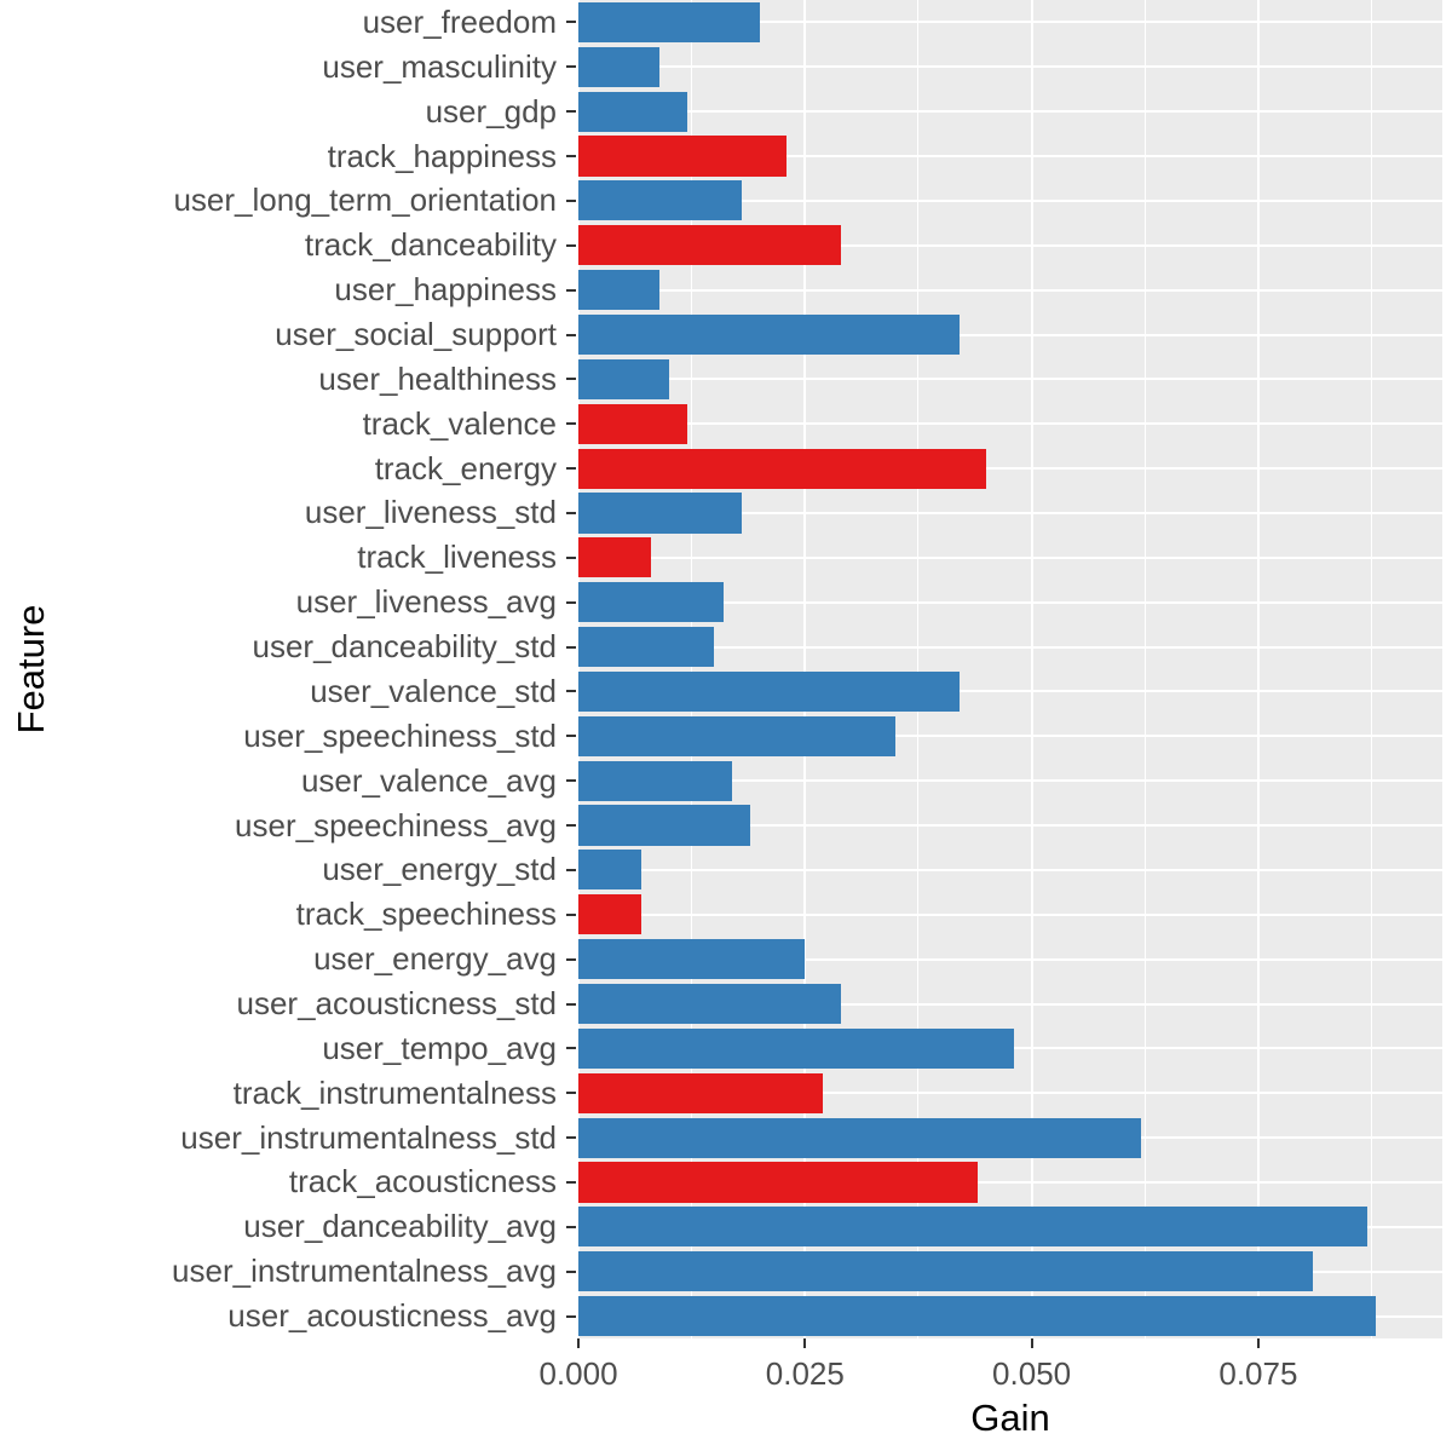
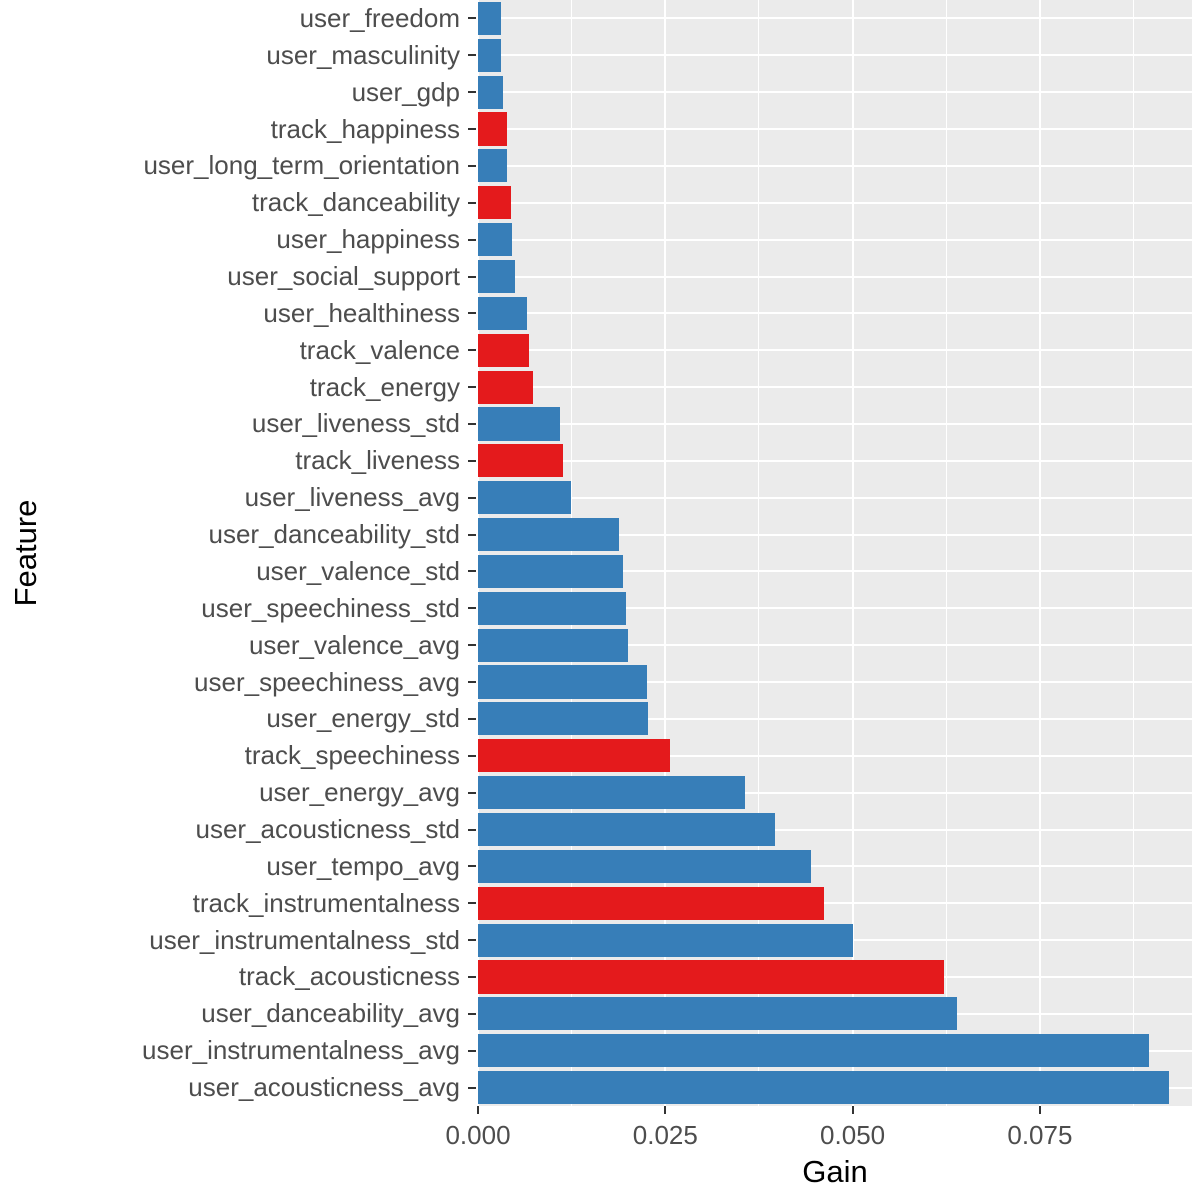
user_freedom: 0.020 -> 0.003
user_masculinity: 0.009 -> 0.003
user_gdp: 0.012 -> 0.003
track_happiness: 0.023 -> 0.004
user_long_term_orientation: 0.018 -> 0.004
track_danceability: 0.029 -> 0.004
user_happiness: 0.009 -> 0.004
user_social_support: 0.042 -> 0.005
user_healthiness: 0.010 -> 0.007
track_valence: 0.012 -> 0.007
track_energy: 0.045 -> 0.007
user_liveness_std: 0.018 -> 0.011
track_liveness: 0.008 -> 0.011
user_liveness_avg: 0.016 -> 0.012
user_danceability_std: 0.015 -> 0.019
user_valence_std: 0.042 -> 0.019
user_speechiness_std: 0.035 -> 0.020
user_valence_avg: 0.017 -> 0.020
user_speechiness_avg: 0.019 -> 0.023
user_energy_std: 0.007 -> 0.023
track_speechiness: 0.007 -> 0.026
user_energy_avg: 0.025 -> 0.036
user_acousticness_std: 0.029 -> 0.040
user_tempo_avg: 0.048 -> 0.044
track_instrumentalness: 0.027 -> 0.046
user_instrumentalness_std: 0.062 -> 0.050
track_acousticness: 0.044 -> 0.062
user_danceability_avg: 0.087 -> 0.064
user_instrumentalness_avg: 0.081 -> 0.089
user_acousticness_avg: 0.088 -> 0.092
